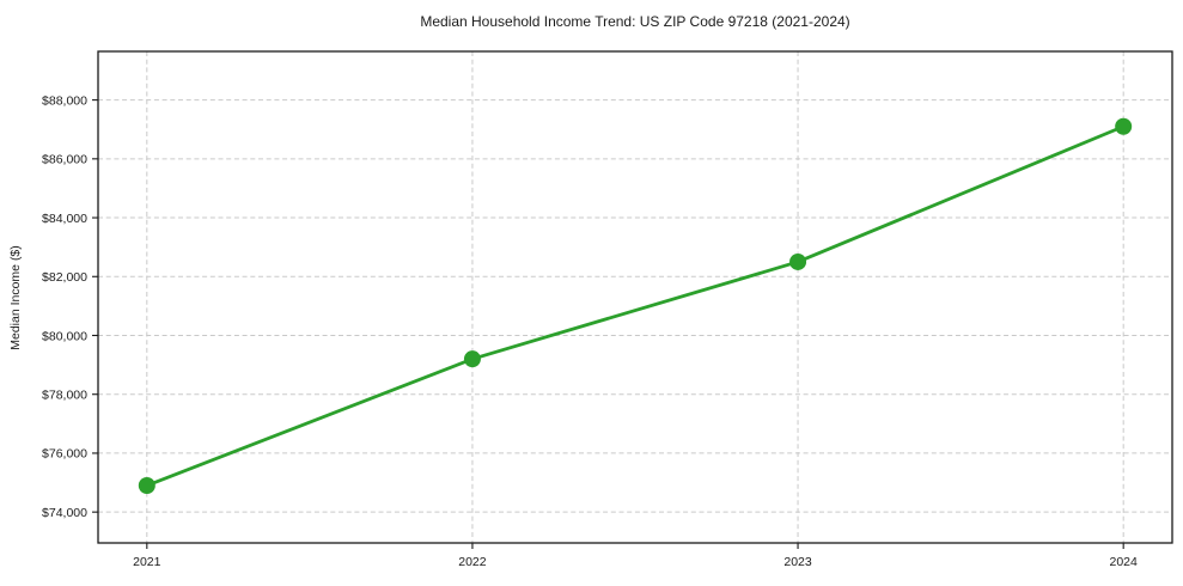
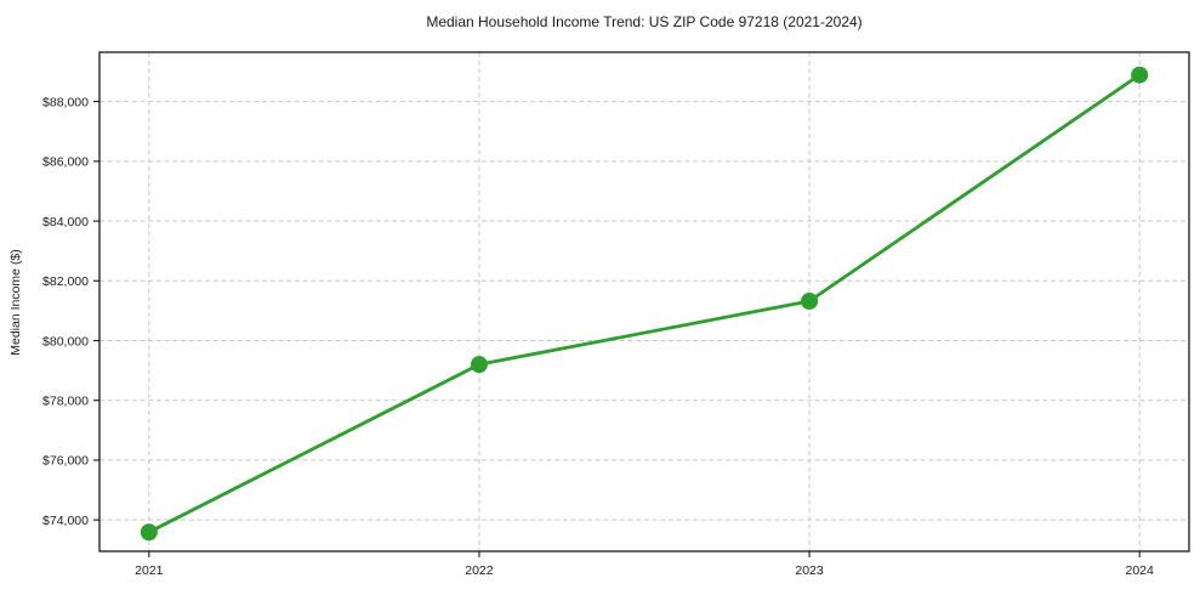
2021: $74900 -> $73600
2023: $82500 -> $81300
2024: $87100 -> $88900
